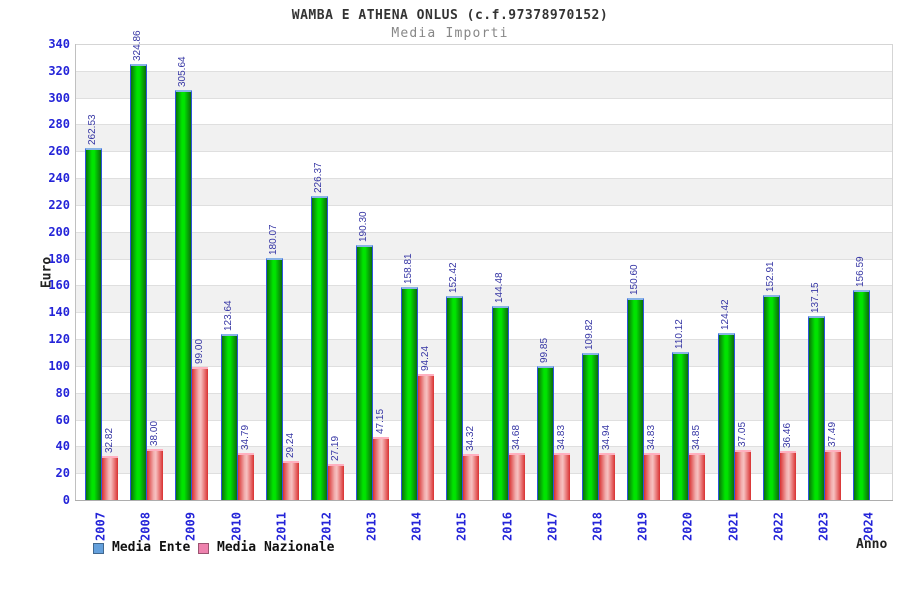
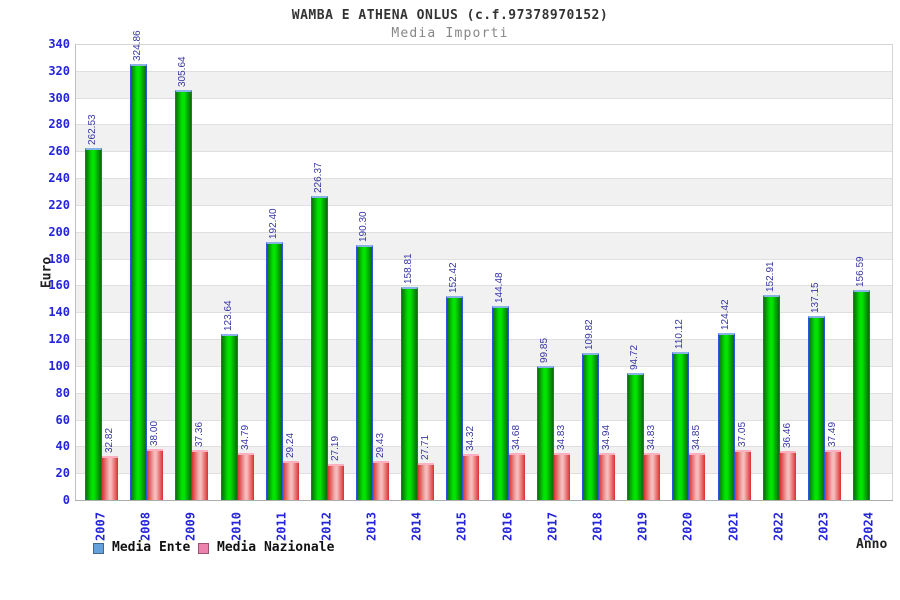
Media Nazionale/2009: 99.00 -> 37.36
Media Ente/2011: 180.07 -> 192.40
Media Nazionale/2013: 47.15 -> 29.43
Media Nazionale/2014: 94.24 -> 27.71
Media Ente/2019: 150.60 -> 94.72
